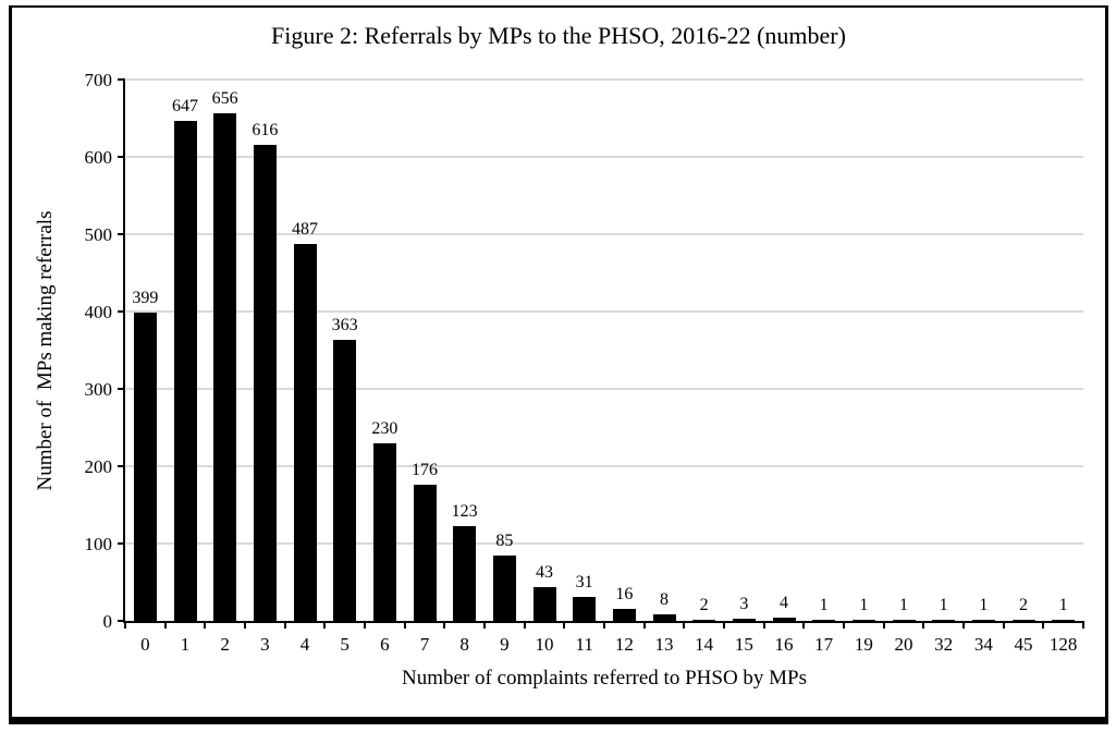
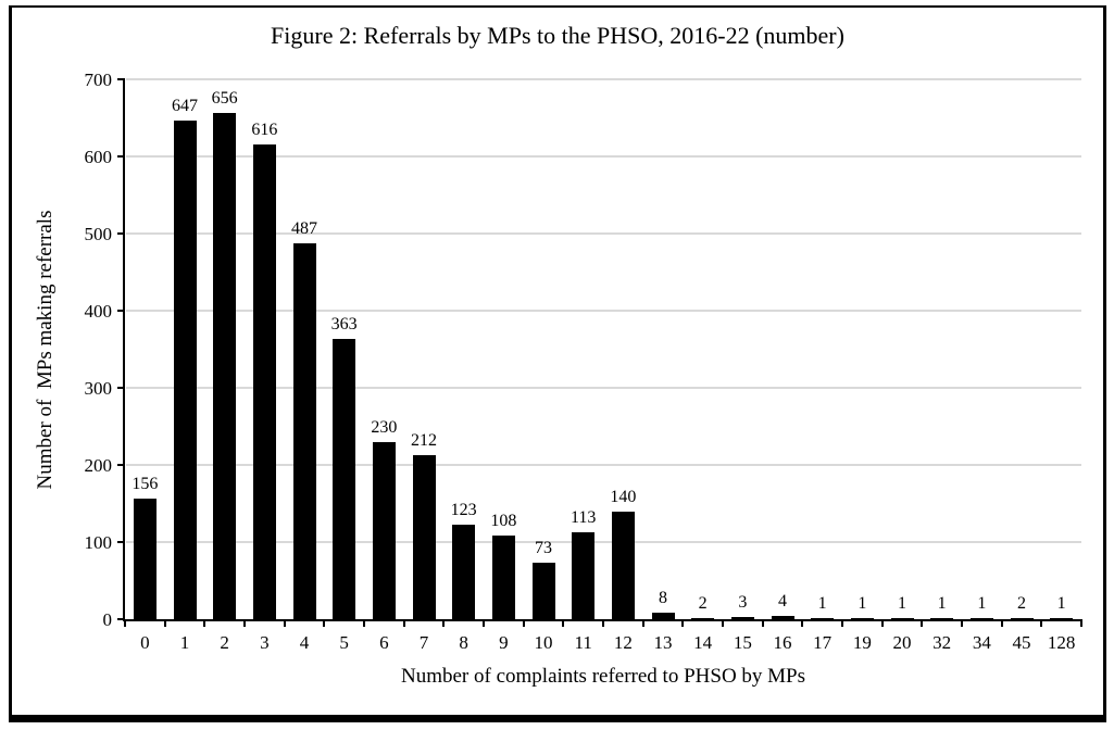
0: 399 -> 156
7: 176 -> 212
9: 85 -> 108
10: 43 -> 73
11: 31 -> 113
12: 16 -> 140
